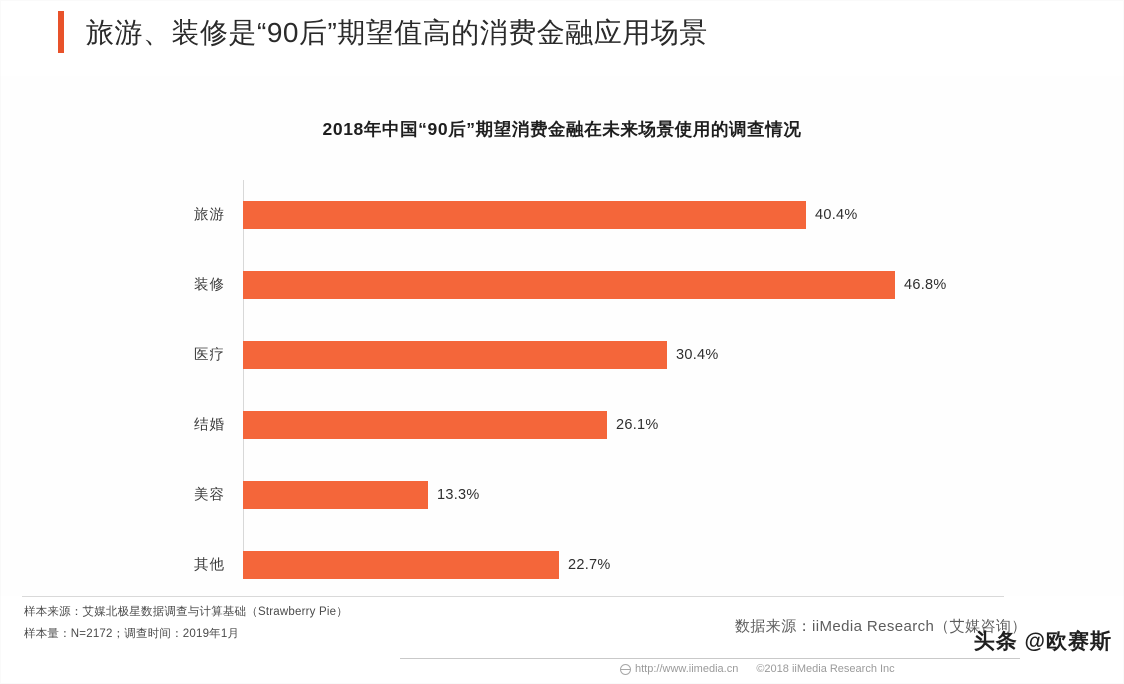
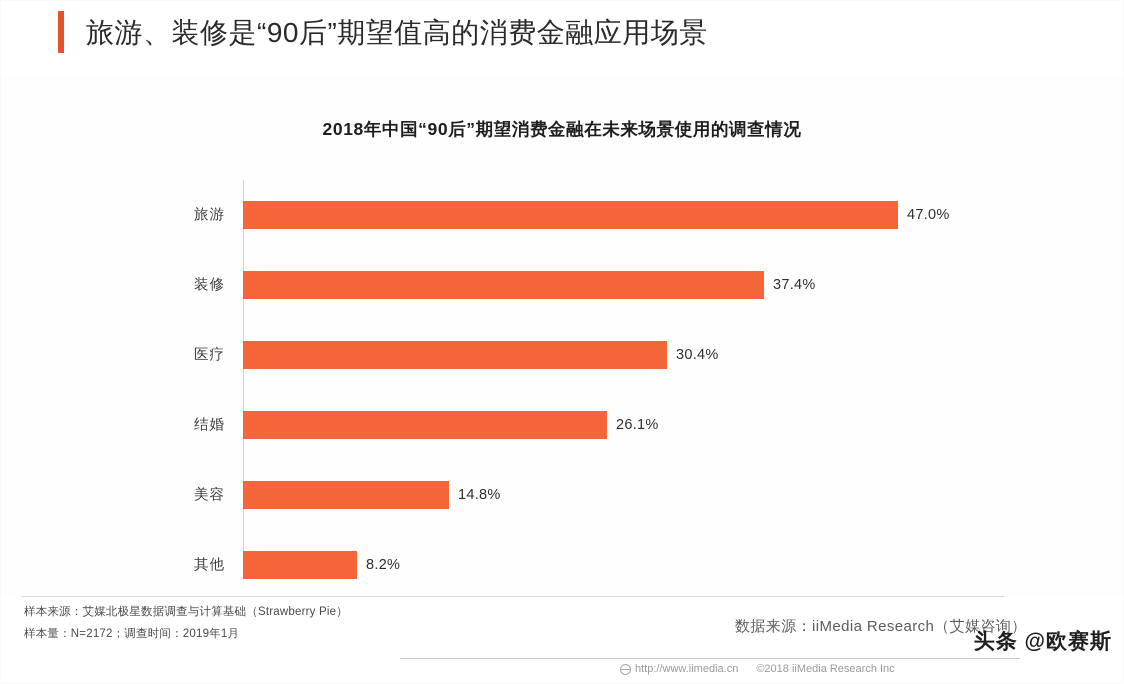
旅游: 40.4% -> 47.0%
装修: 46.8% -> 37.4%
美容: 13.3% -> 14.8%
其他: 22.7% -> 8.2%
